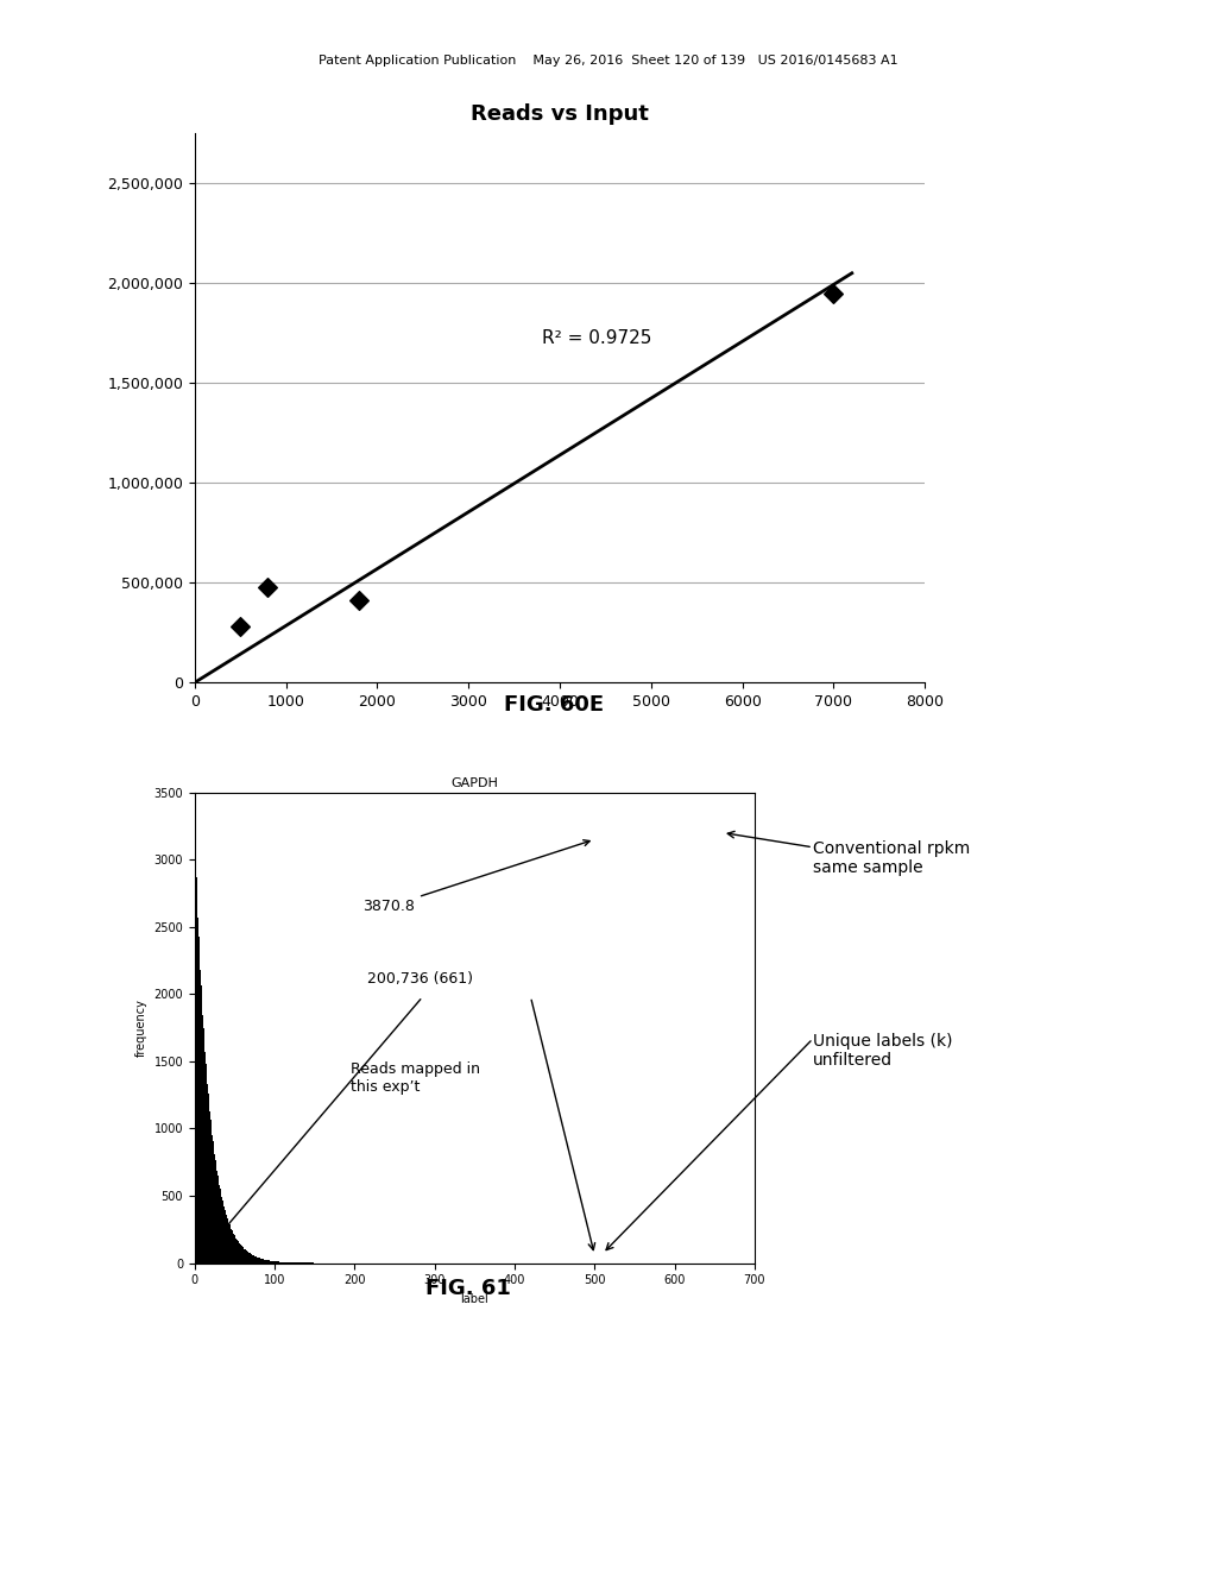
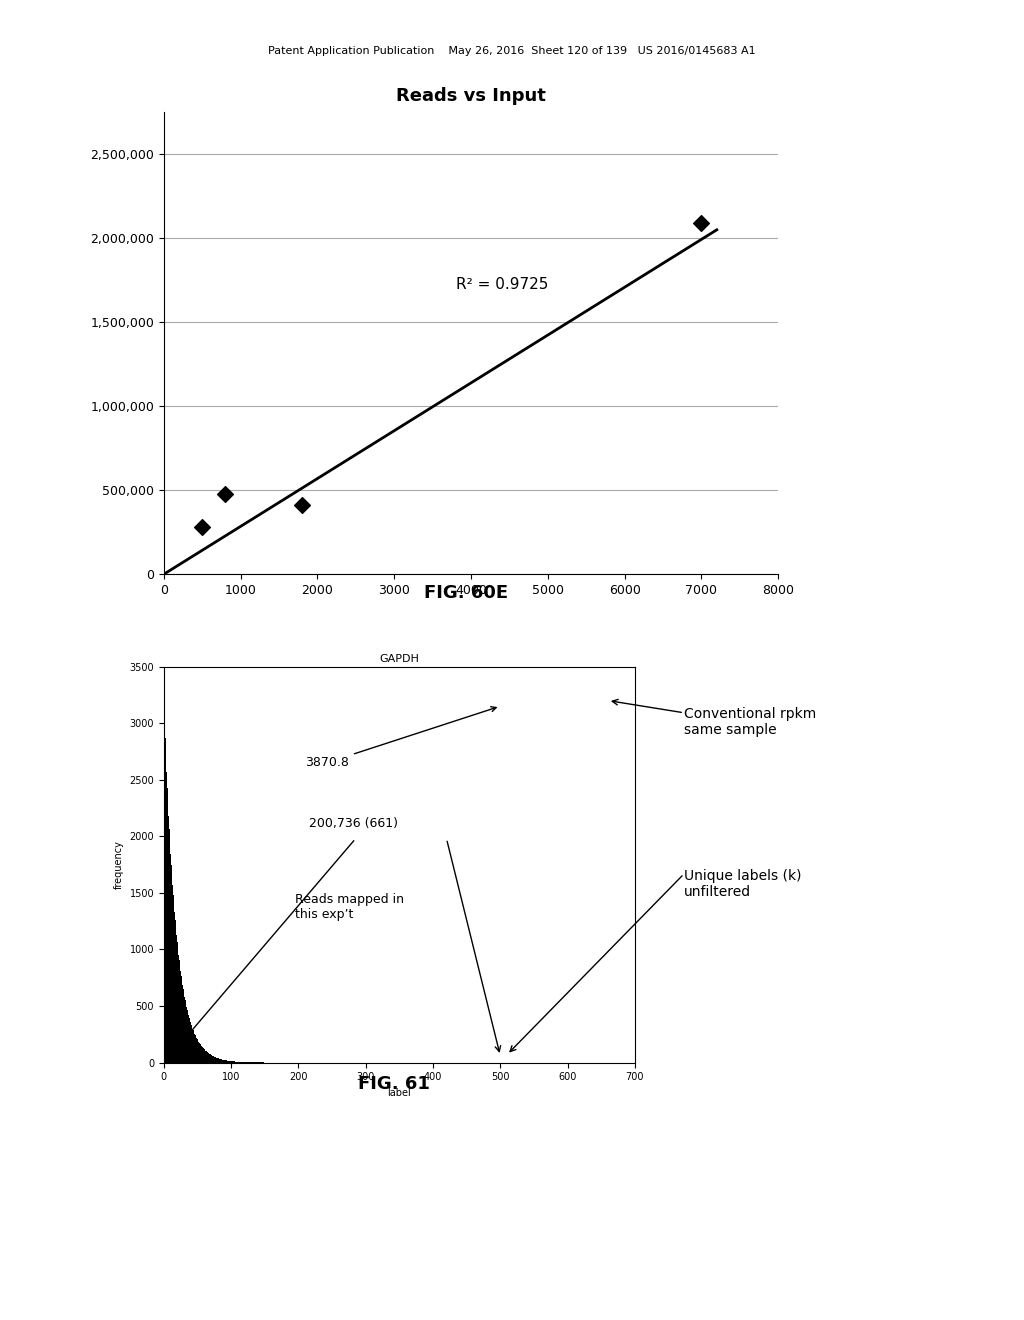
Reads vs Input/7000: 1,950,000 -> 2,090,000
